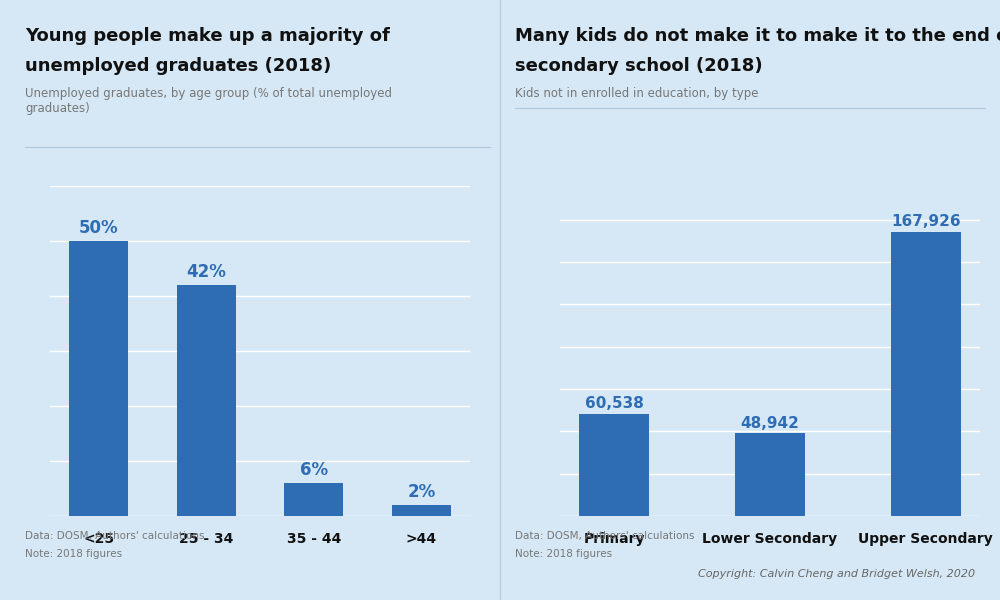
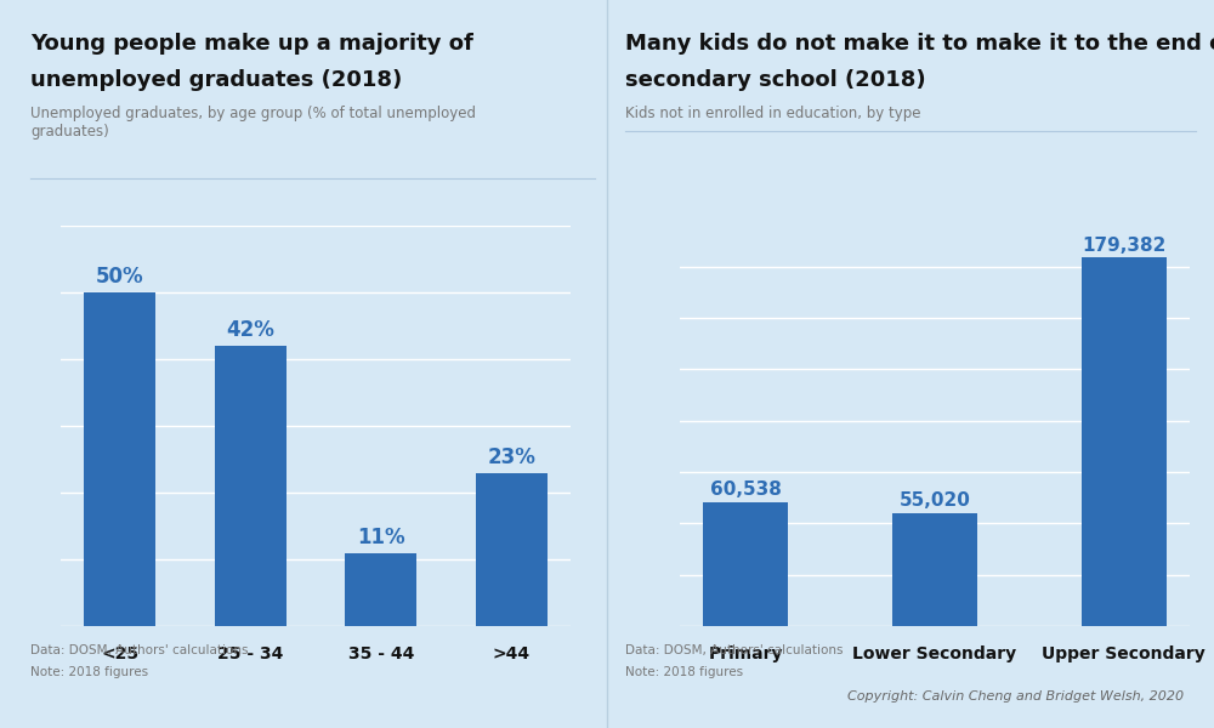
35 - 44: 6% -> 11%
>44: 2% -> 23%
Lower Secondary: 48,942 -> 55,020
Upper Secondary: 167,926 -> 179,382
